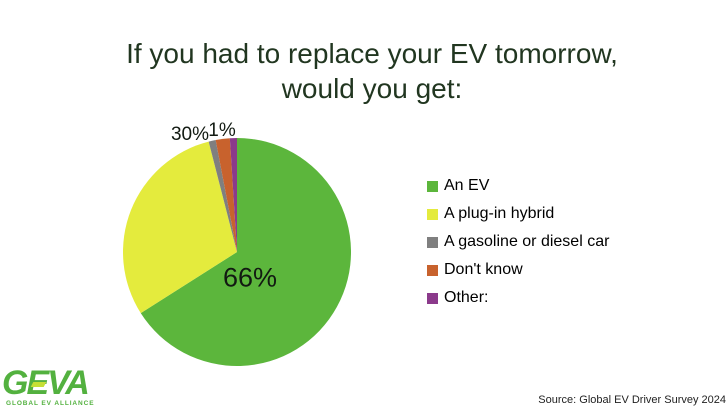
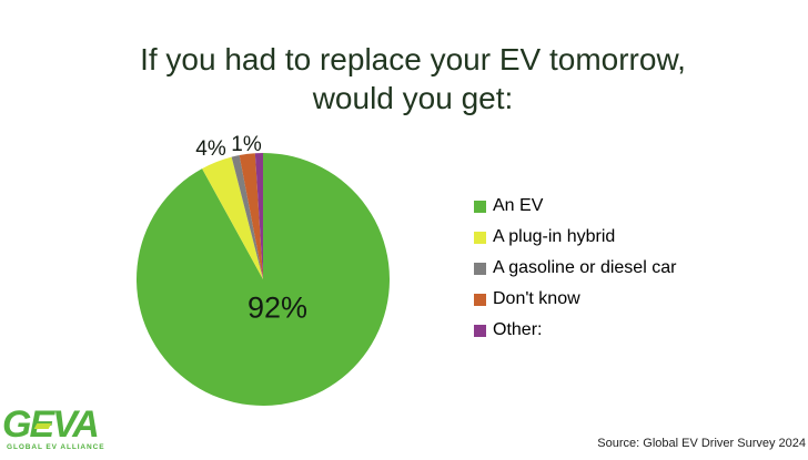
An EV: 66% -> 92%
A plug-in hybrid: 30% -> 4%
